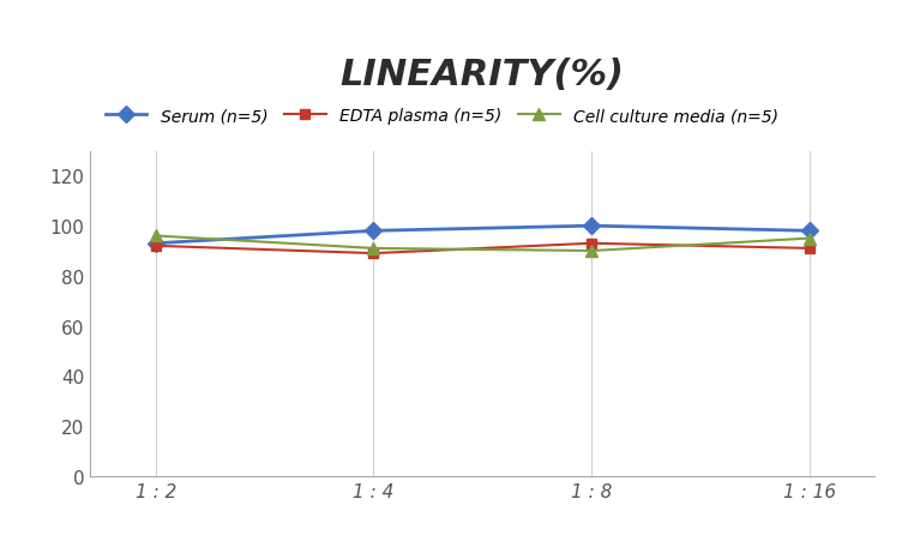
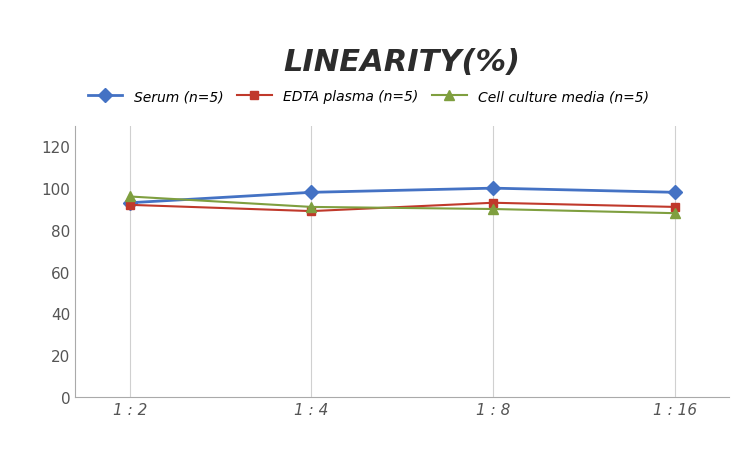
Cell culture media (n=5)/1 : 16: 95 -> 88
